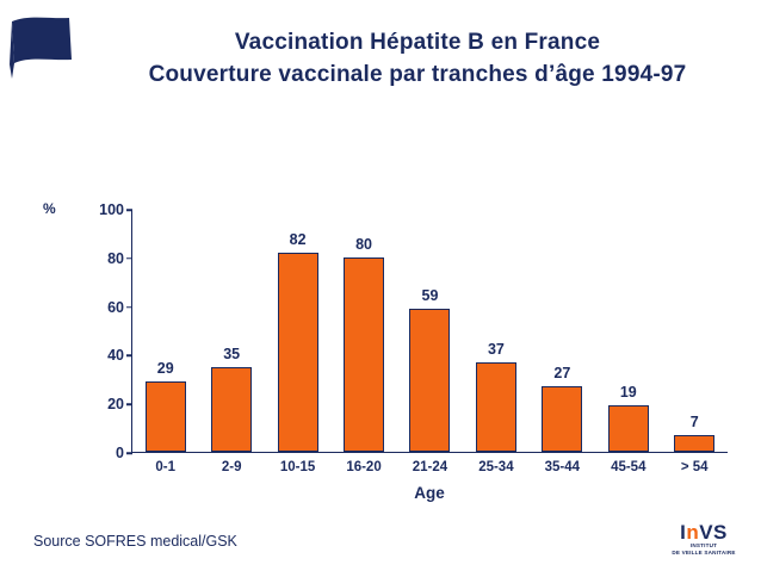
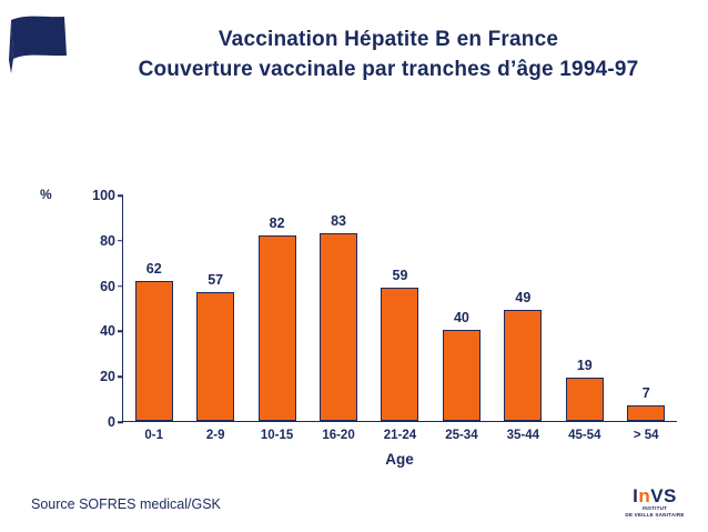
0-1: 29 -> 62
2-9: 35 -> 57
16-20: 80 -> 83
25-34: 37 -> 40
35-44: 27 -> 49
